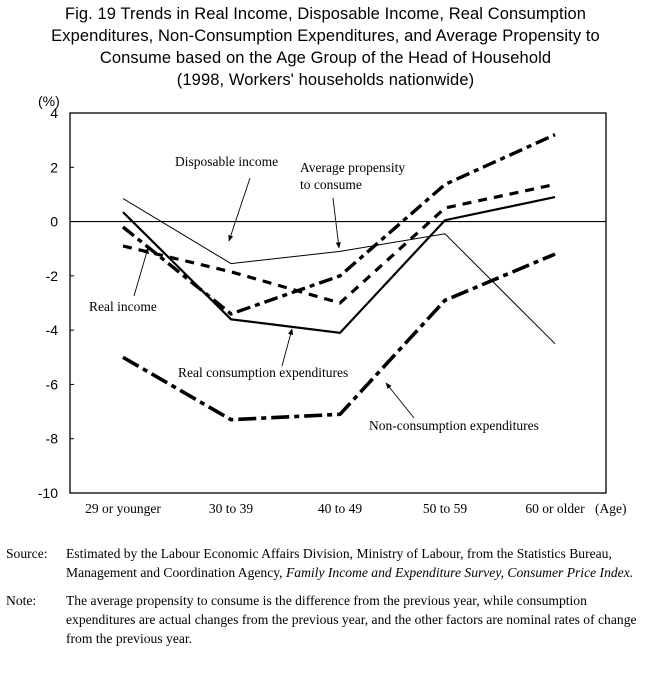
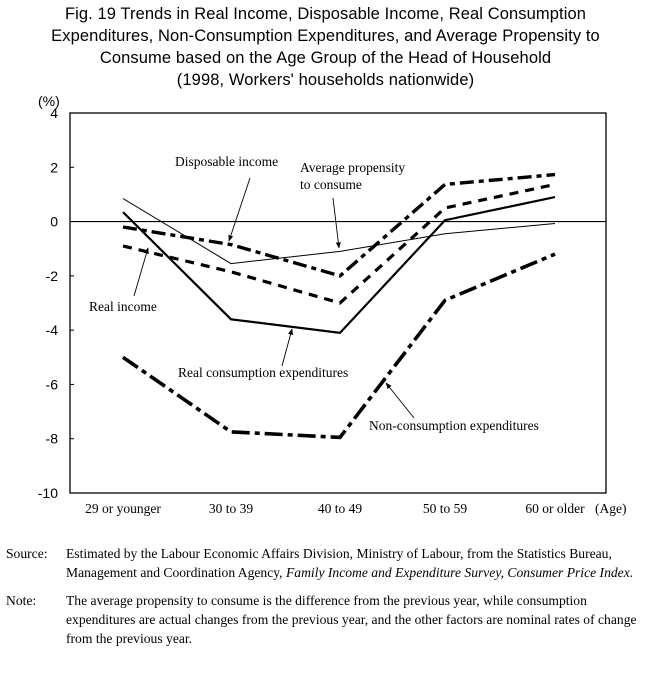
Disposable income/30 to 39: -3.4 -> -0.8
Non-consumption expenditures/30 to 39: -7.3 -> -7.8
Non-consumption expenditures/40 to 49: -7.1 -> -8.0
Disposable income/60 or older: 3.2 -> 1.7
Average propensity to consume/60 or older: -4.5 -> -0.1
